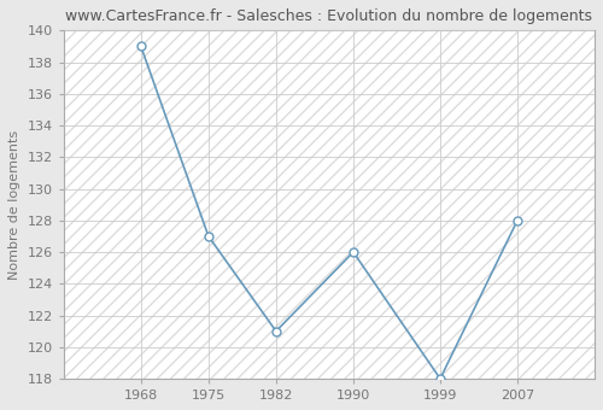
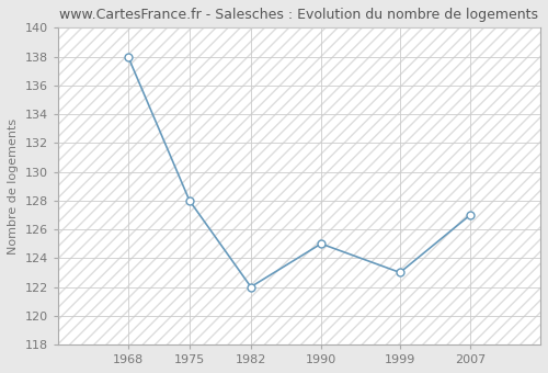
1968: 139 -> 138
1975: 127 -> 128
1982: 121 -> 122
1990: 126 -> 125
1999: 118 -> 123
2007: 128 -> 127
